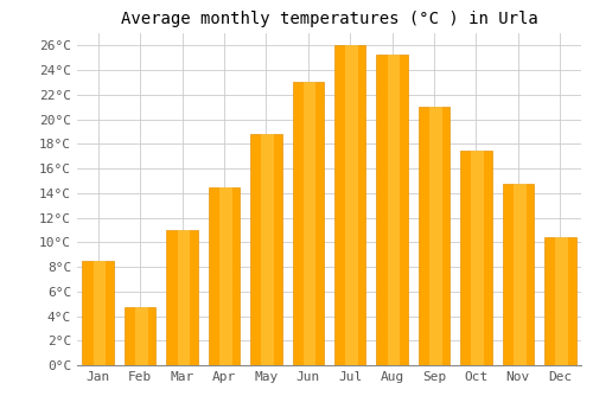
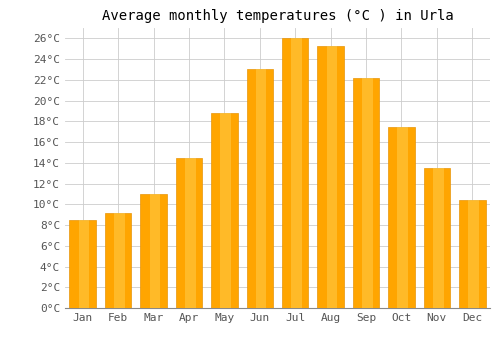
Feb: 4.7°C -> 9.2°C
Sep: 21.0°C -> 22.2°C
Nov: 14.8°C -> 13.5°C
